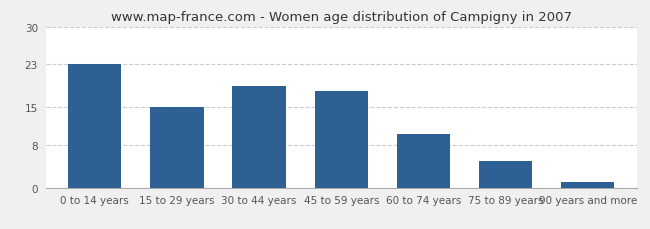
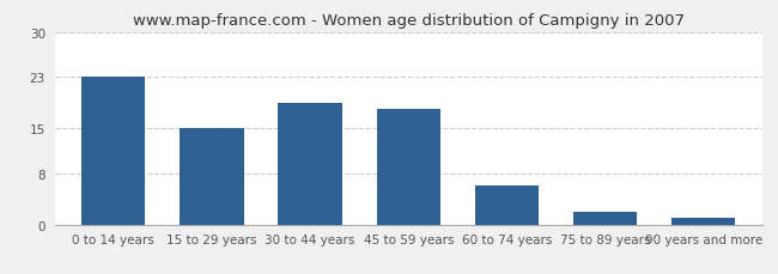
60 to 74 years: 10 -> 6
75 to 89 years: 5 -> 2
